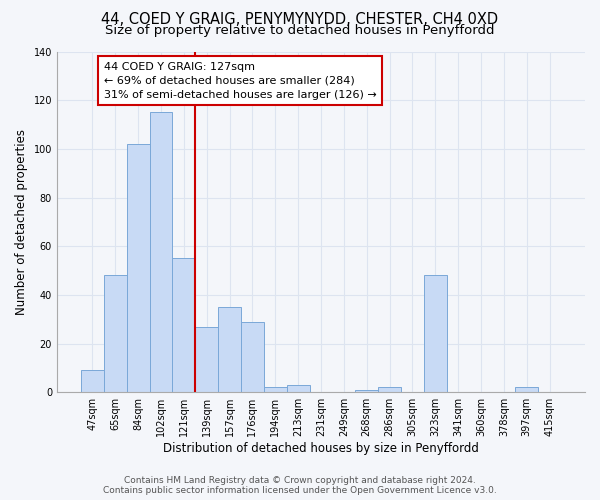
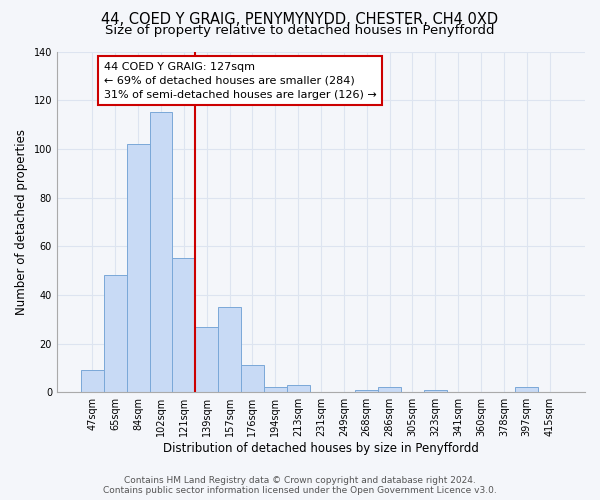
176sqm: 29 -> 11
323sqm: 48 -> 1
